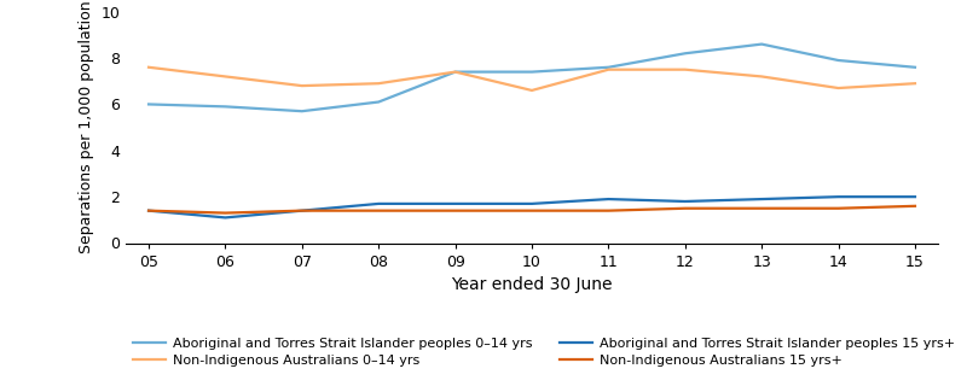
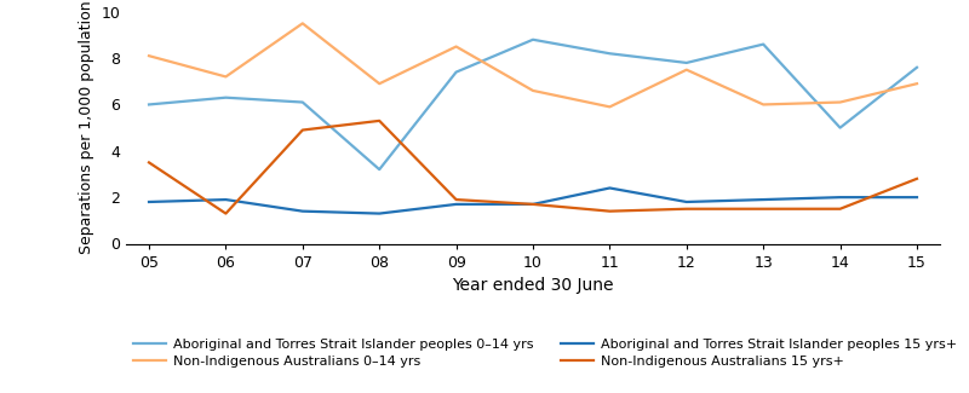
Non-Indigenous Australians 0–14 yrs/05: 7.6 -> 8.1
Aboriginal and Torres Strait Islander peoples 15 yrs+/05: 1.4 -> 1.8
Non-Indigenous Australians 15 yrs+/05: 1.4 -> 3.5
Aboriginal and Torres Strait Islander peoples 0–14 yrs/06: 5.9 -> 6.3
Aboriginal and Torres Strait Islander peoples 15 yrs+/06: 1.1 -> 1.9
Aboriginal and Torres Strait Islander peoples 0–14 yrs/07: 5.7 -> 6.1
Non-Indigenous Australians 0–14 yrs/07: 6.8 -> 9.5
Non-Indigenous Australians 15 yrs+/07: 1.4 -> 4.9
Aboriginal and Torres Strait Islander peoples 0–14 yrs/08: 6.1 -> 3.2
Aboriginal and Torres Strait Islander peoples 15 yrs+/08: 1.7 -> 1.3
Non-Indigenous Australians 15 yrs+/08: 1.4 -> 5.3
Non-Indigenous Australians 0–14 yrs/09: 7.4 -> 8.5
Non-Indigenous Australians 15 yrs+/09: 1.4 -> 1.9
Aboriginal and Torres Strait Islander peoples 0–14 yrs/10: 7.4 -> 8.8
Non-Indigenous Australians 15 yrs+/10: 1.4 -> 1.7
Aboriginal and Torres Strait Islander peoples 0–14 yrs/11: 7.6 -> 8.2
Non-Indigenous Australians 0–14 yrs/11: 7.5 -> 5.9
Aboriginal and Torres Strait Islander peoples 15 yrs+/11: 1.9 -> 2.4
Aboriginal and Torres Strait Islander peoples 0–14 yrs/12: 8.2 -> 7.8
Non-Indigenous Australians 0–14 yrs/13: 7.2 -> 6.0
Aboriginal and Torres Strait Islander peoples 0–14 yrs/14: 7.9 -> 5.0
Non-Indigenous Australians 0–14 yrs/14: 6.7 -> 6.1
Non-Indigenous Australians 15 yrs+/15: 1.6 -> 2.8
